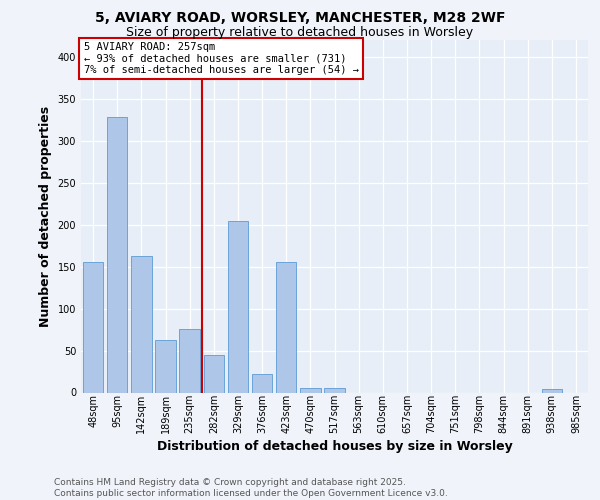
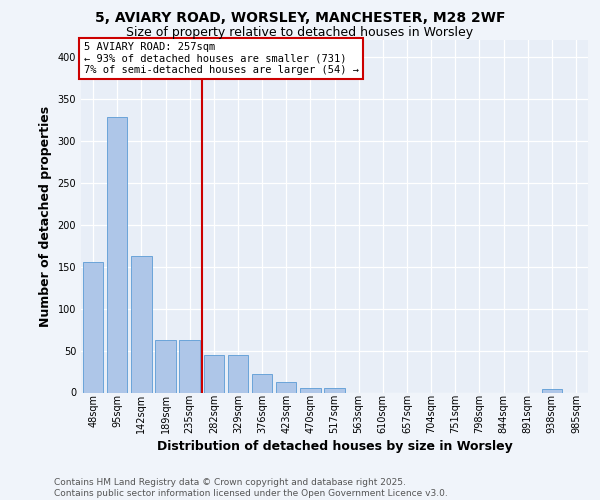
235sqm: 76 -> 62
329sqm: 204 -> 45
423sqm: 156 -> 12
